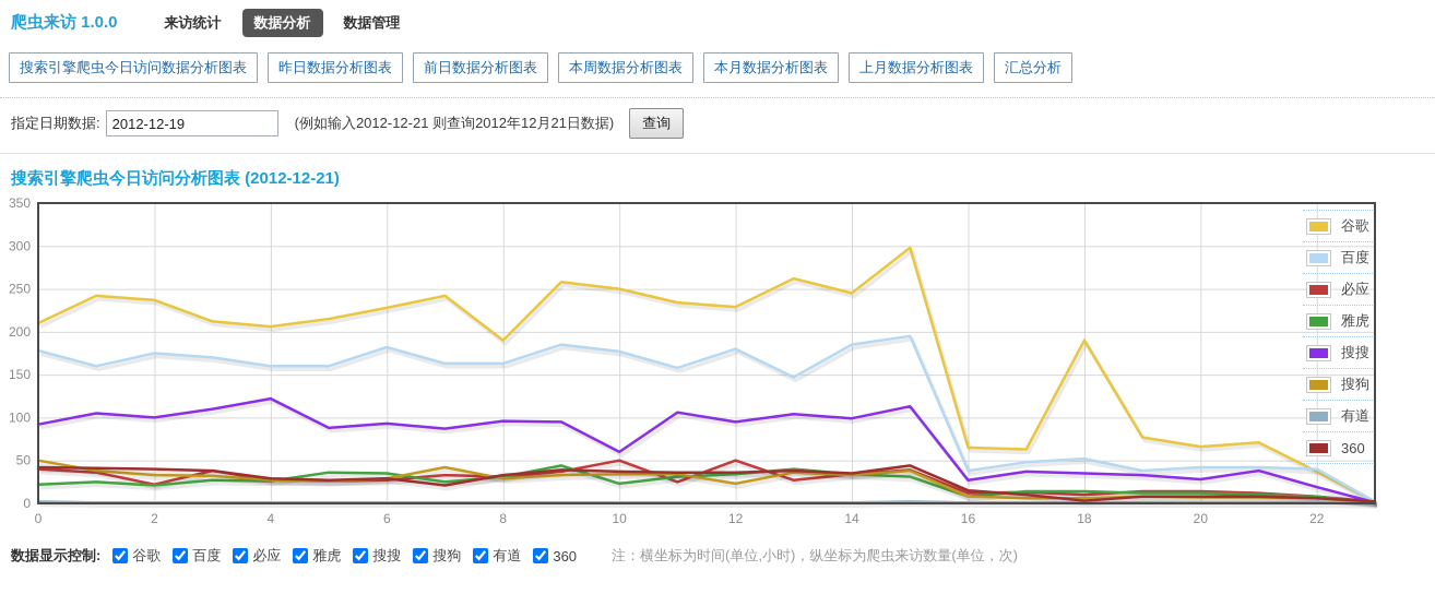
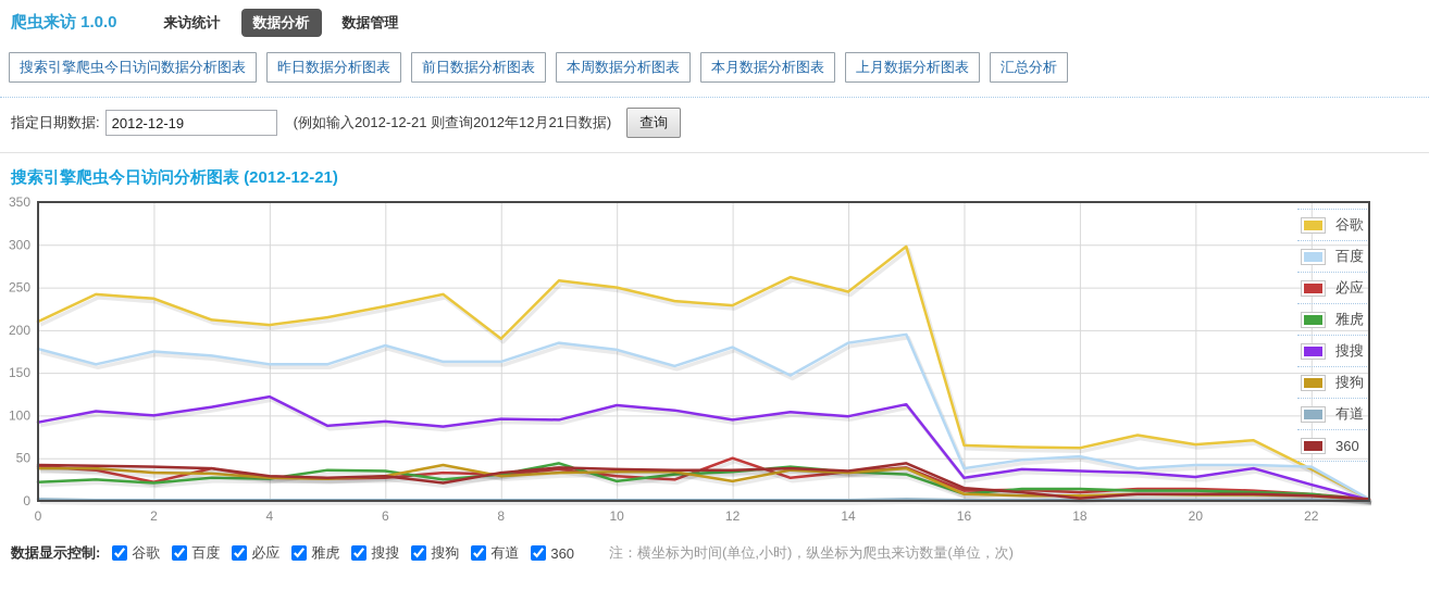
搜狗/0: 50 -> 40
必应/10: 50 -> 30
搜搜/10: 60 -> 110
谷歌/18: 190 -> 60
